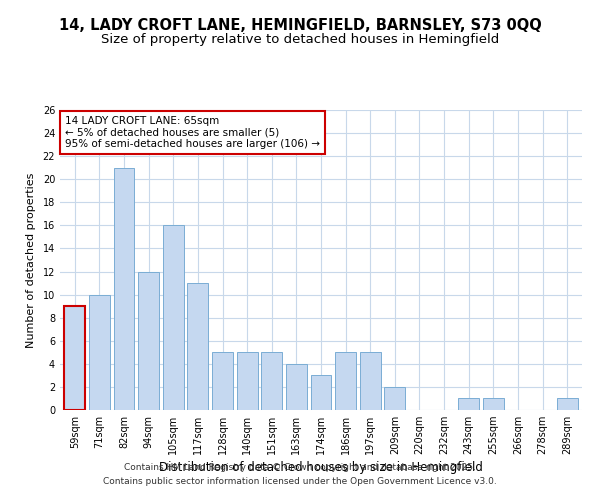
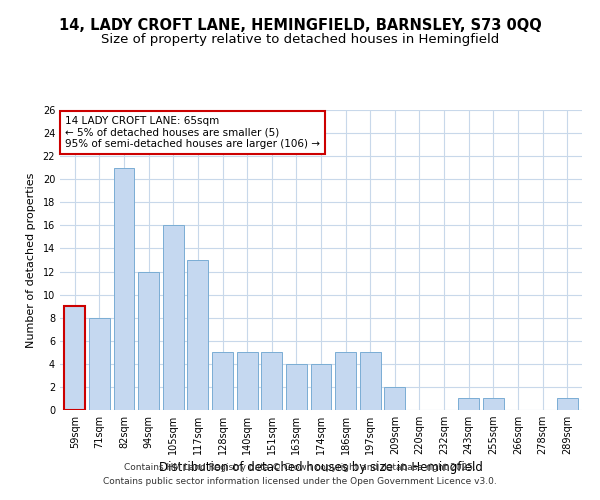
71sqm: 10 -> 8
117sqm: 11 -> 13
174sqm: 3 -> 4
